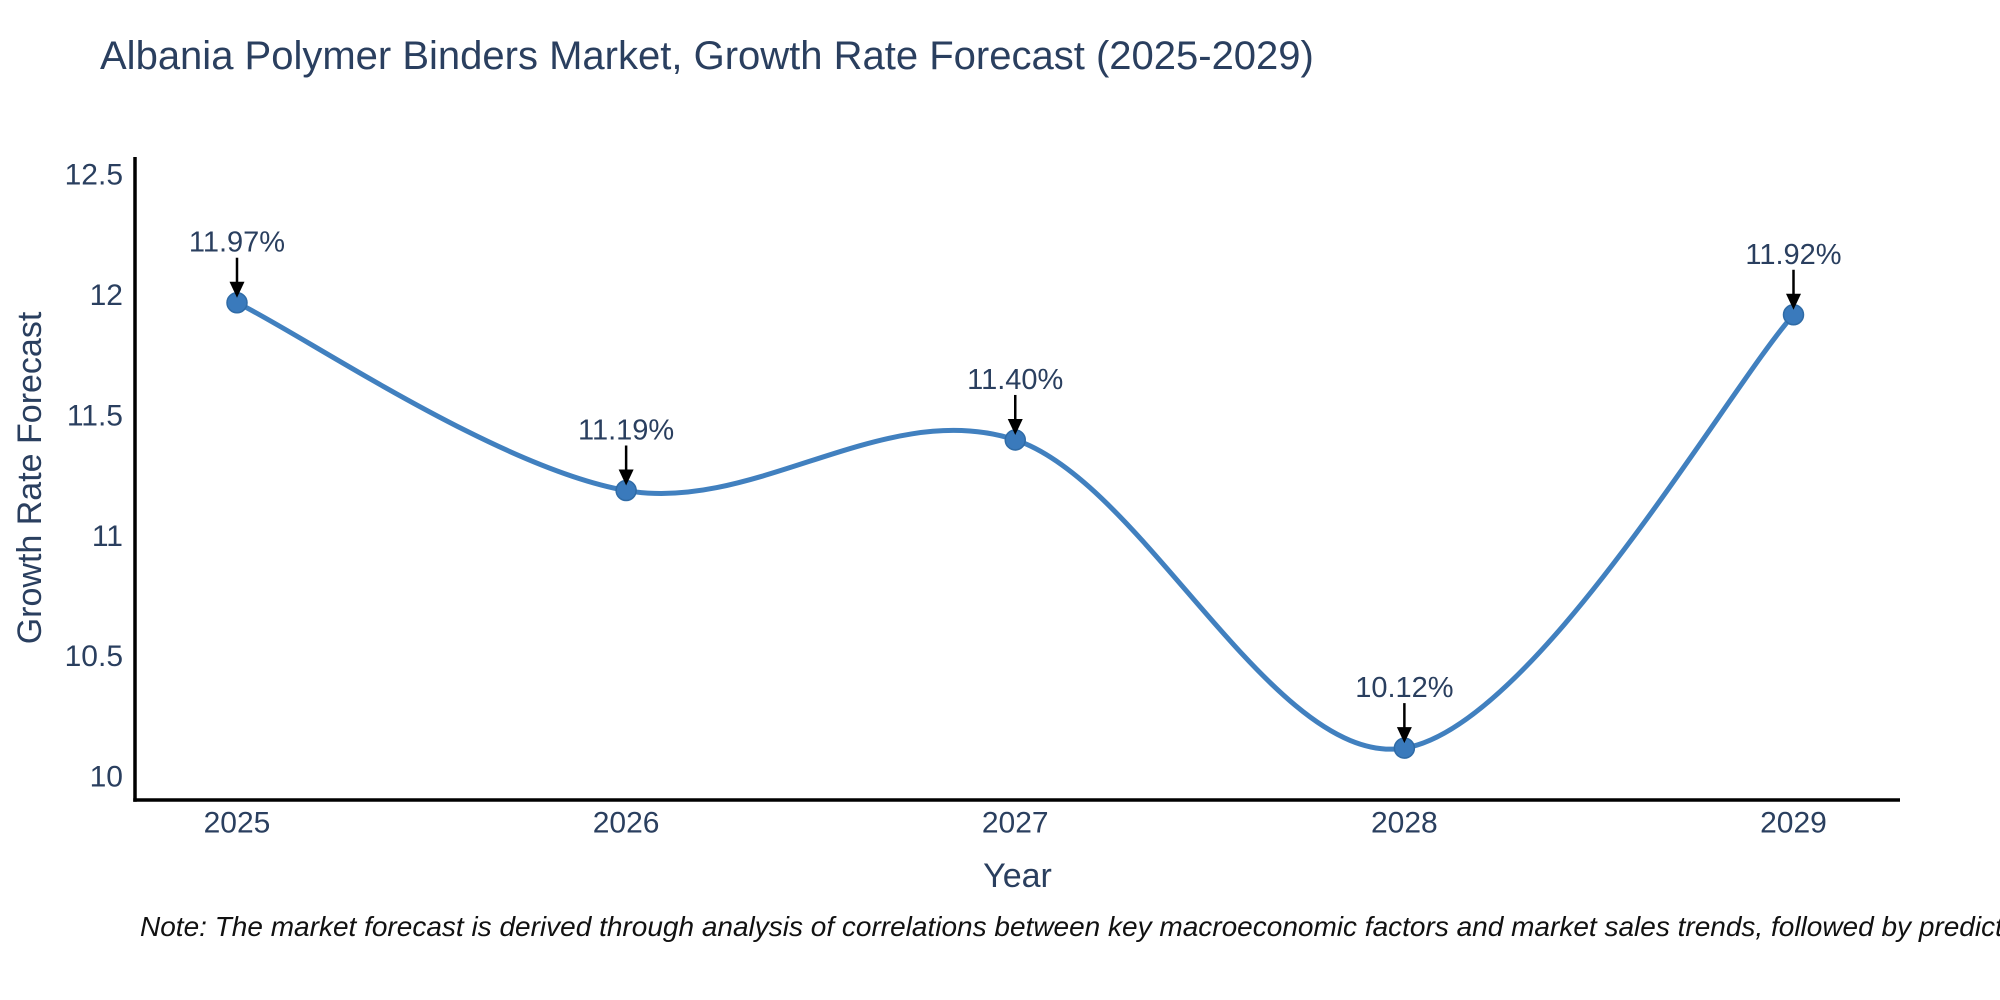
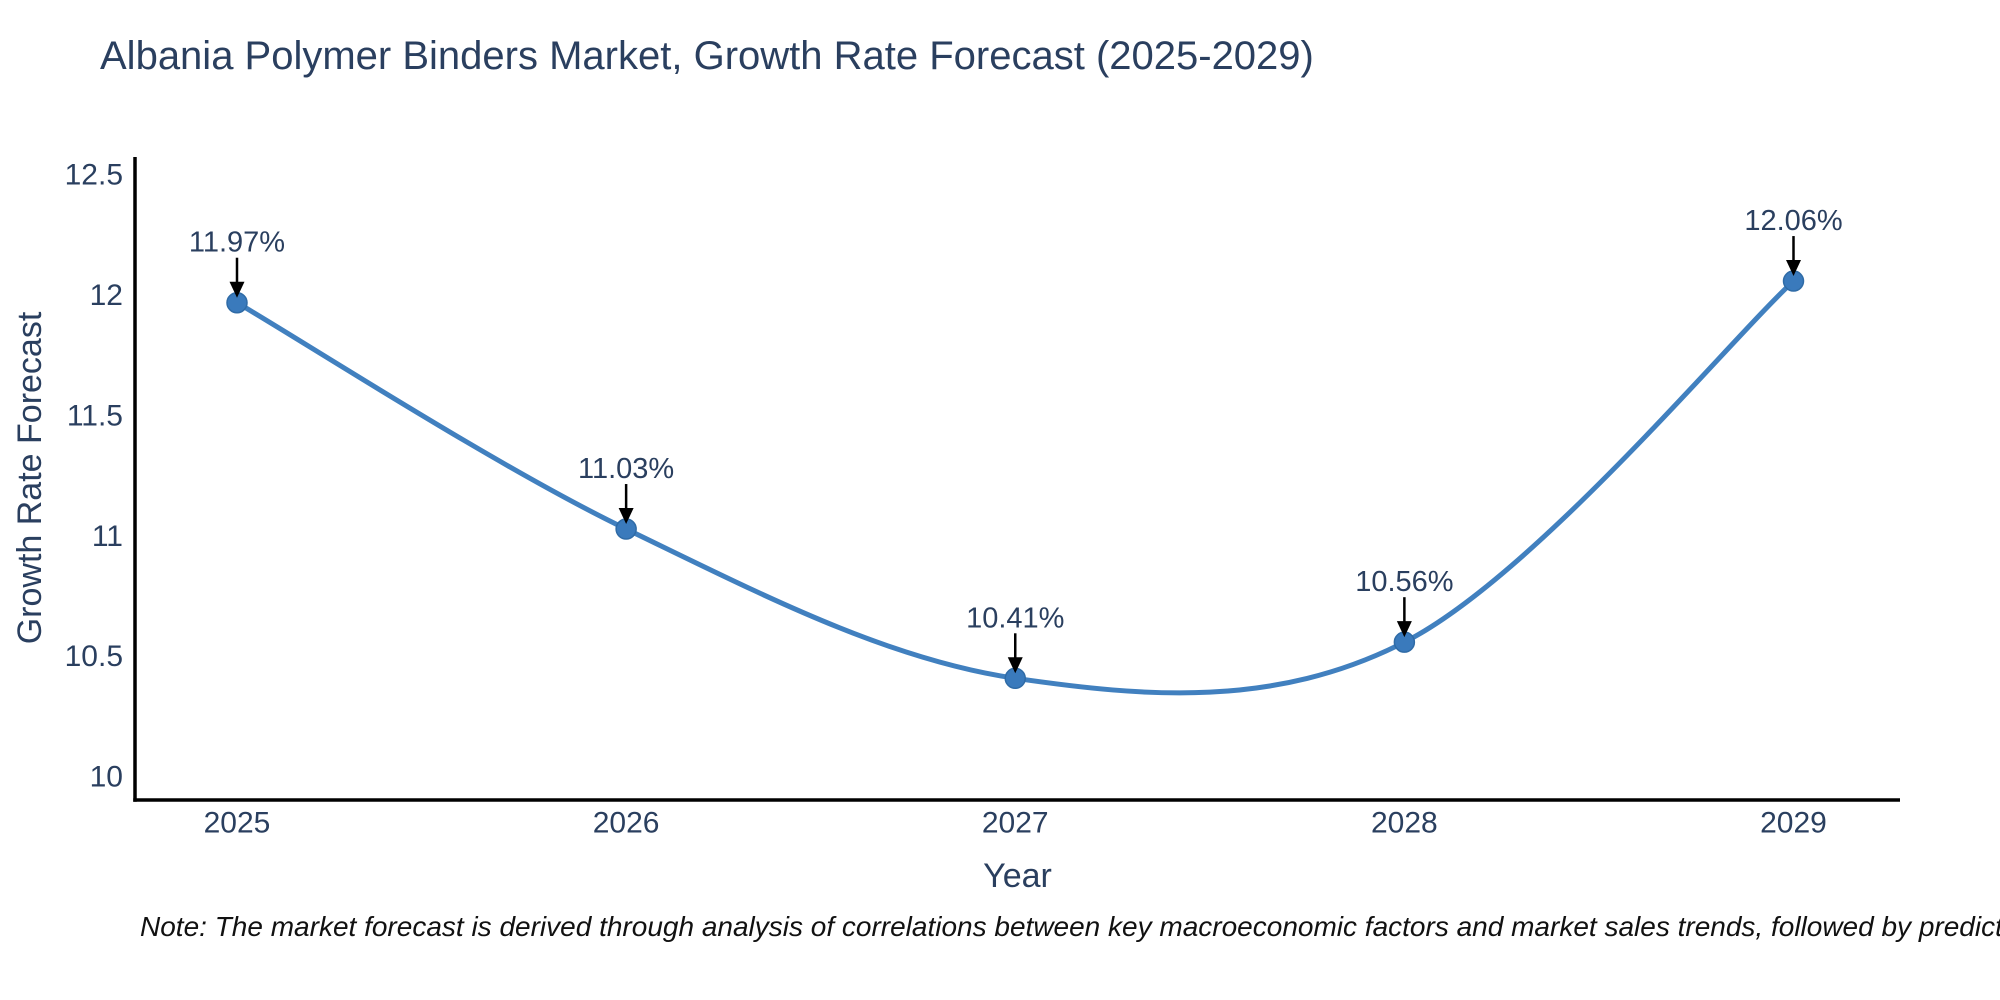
2026: 11.19% -> 11.03%
2027: 11.40% -> 10.41%
2028: 10.12% -> 10.56%
2029: 11.92% -> 12.06%
